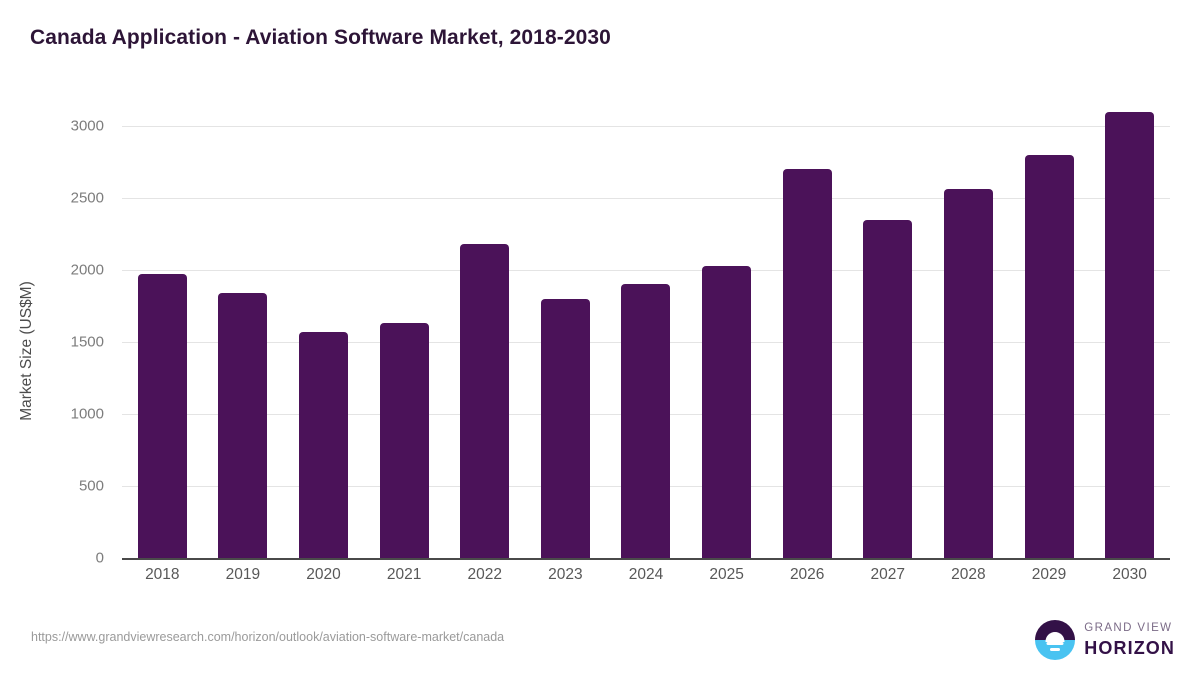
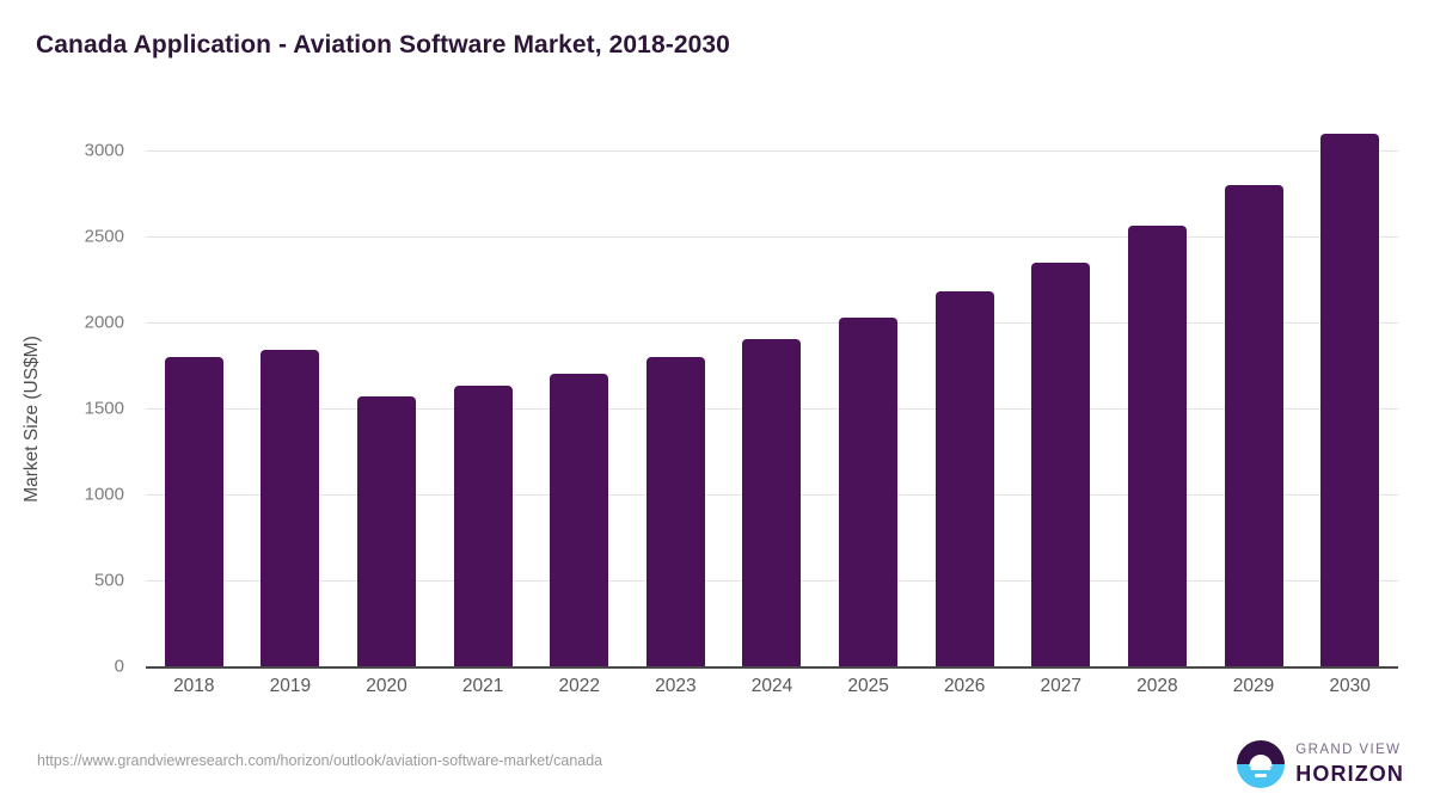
2018: 1970 -> 1800
2022: 2180 -> 1700
2026: 2700 -> 2180
